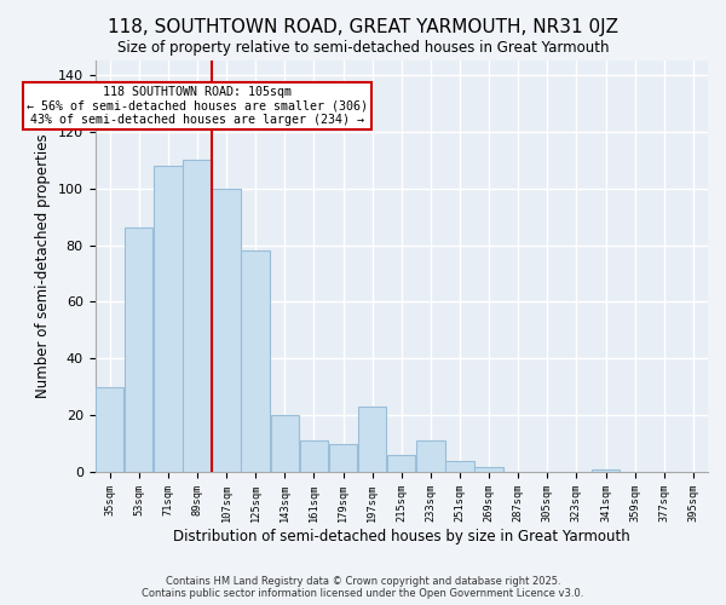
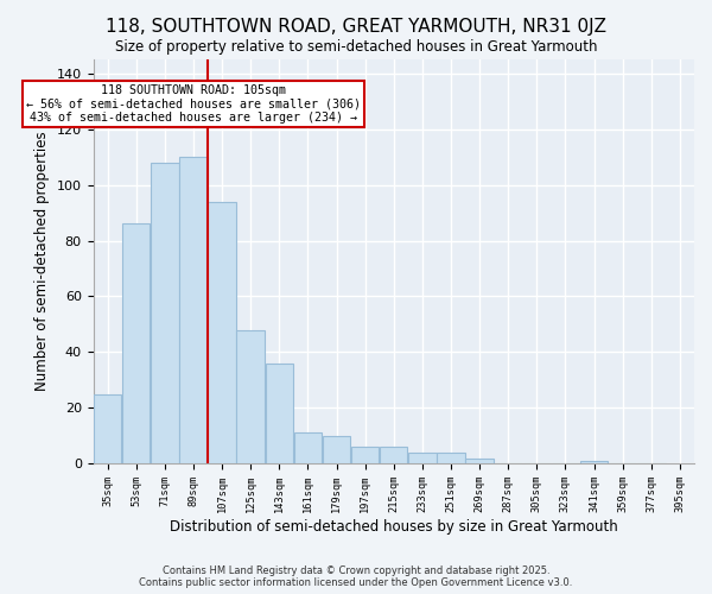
35sqm: 30 -> 25
107sqm: 100 -> 94
125sqm: 78 -> 48
143sqm: 20 -> 36
197sqm: 23 -> 6
233sqm: 11 -> 4
